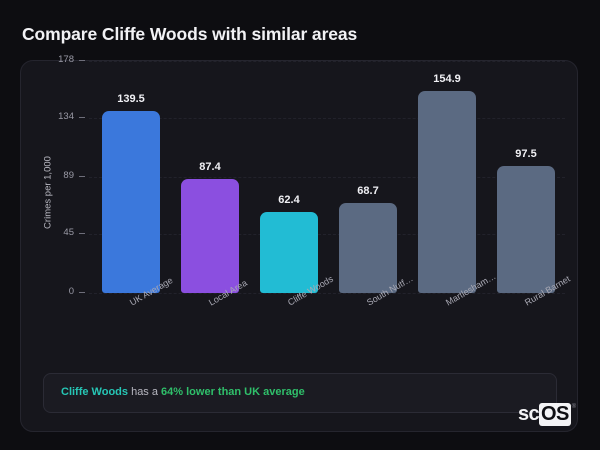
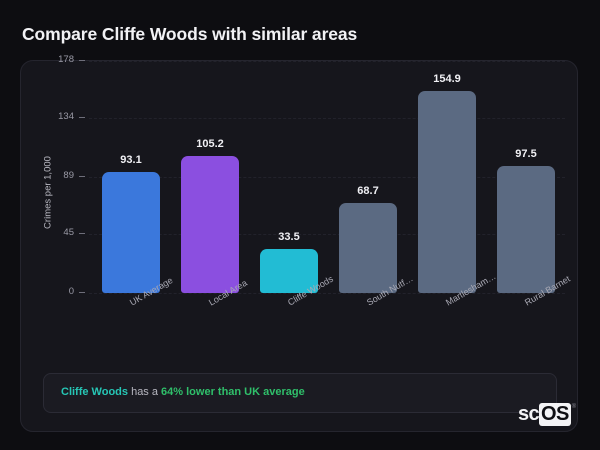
UK Average: 139.5 -> 93.1
Local Area: 87.4 -> 105.2
Cliffe Woods: 62.4 -> 33.5
